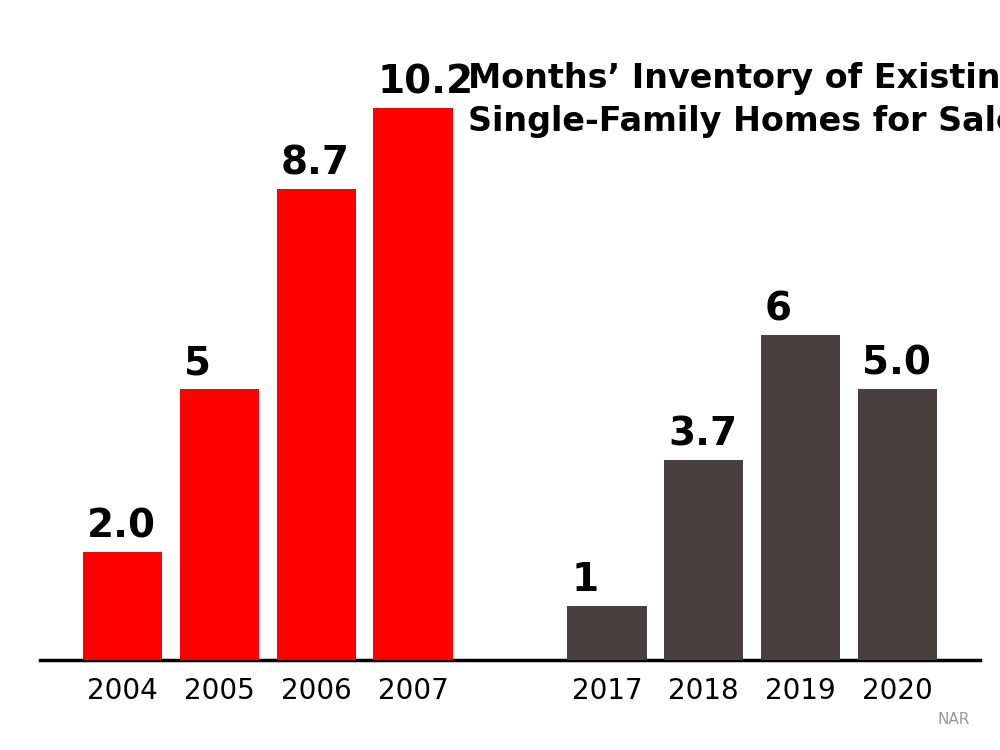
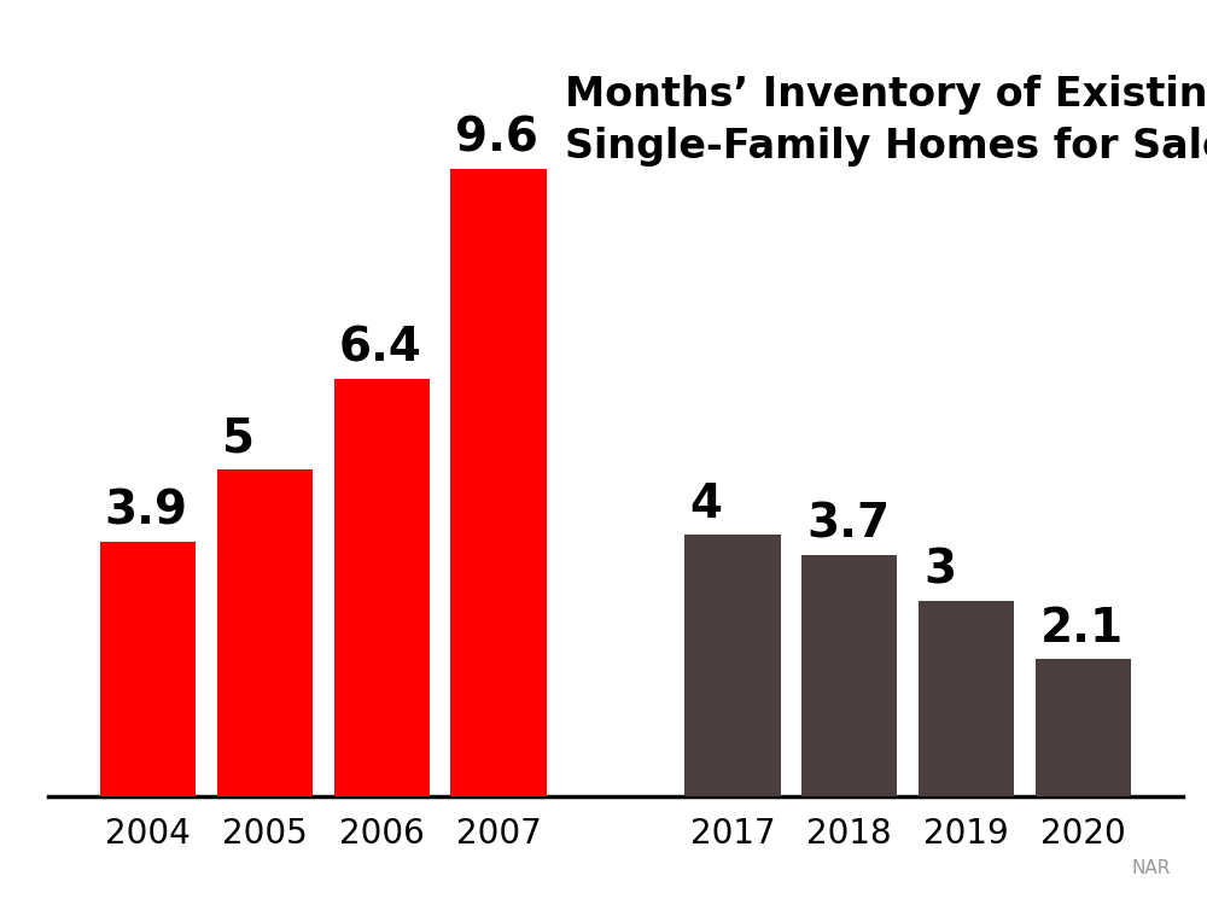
2004: 2.0 -> 3.9
2006: 8.7 -> 6.4
2007: 10.2 -> 9.6
2017: 1 -> 4
2019: 6 -> 3
2020: 5.0 -> 2.1
